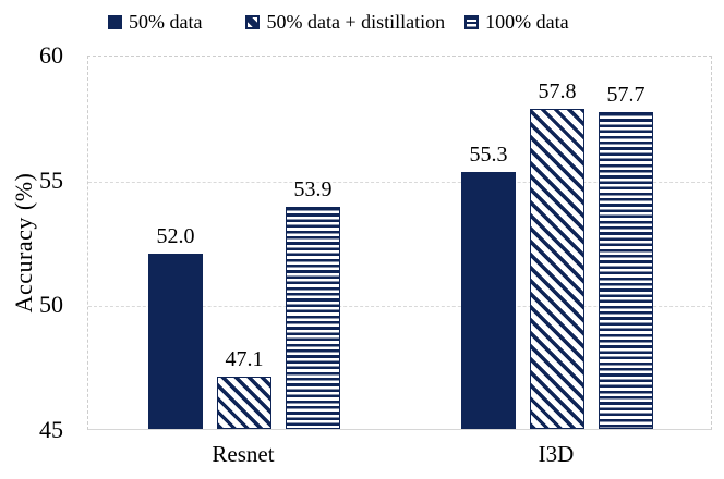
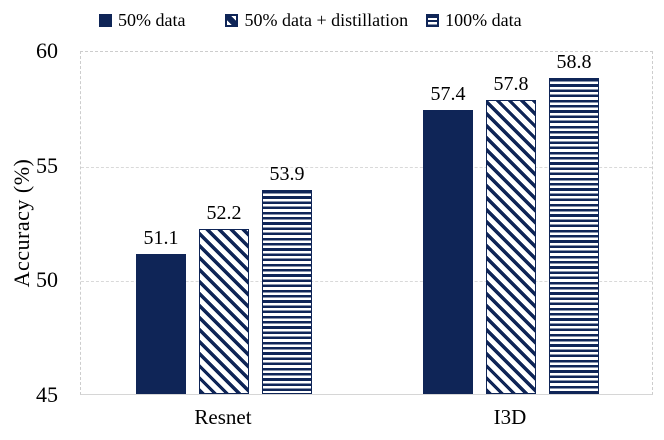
50% data/Resnet: 52.0 -> 51.1
50% data + distillation/Resnet: 47.1 -> 52.2
50% data/I3D: 55.3 -> 57.4
100% data/I3D: 57.7 -> 58.8
